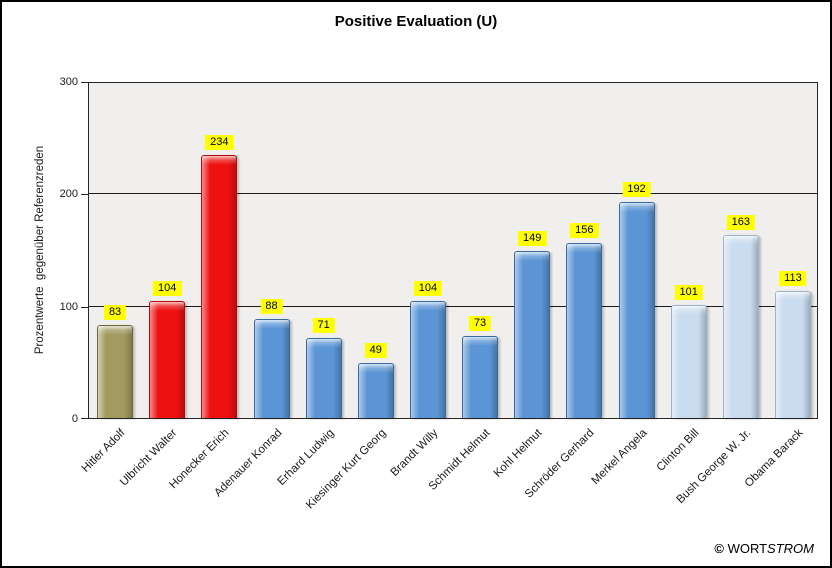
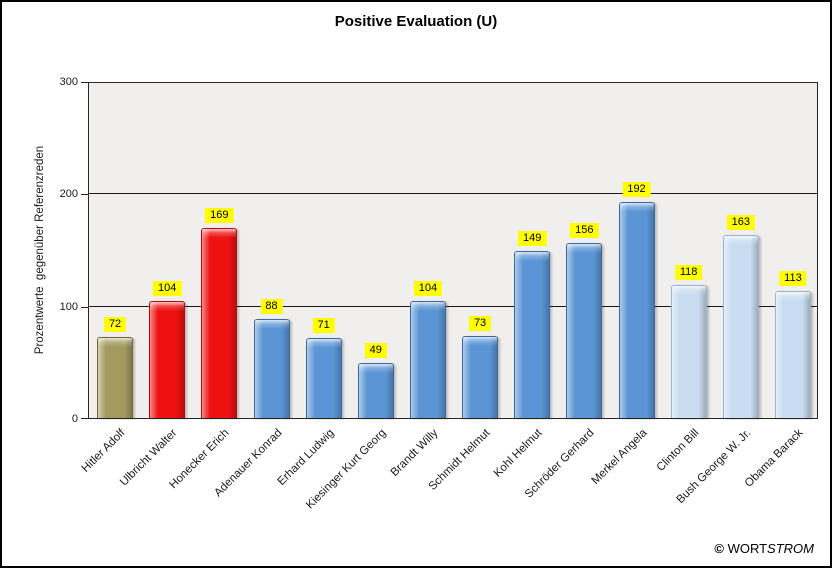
Hitler Adolf: 83 -> 72
Honecker Erich: 234 -> 169
Clinton Bill: 101 -> 118
